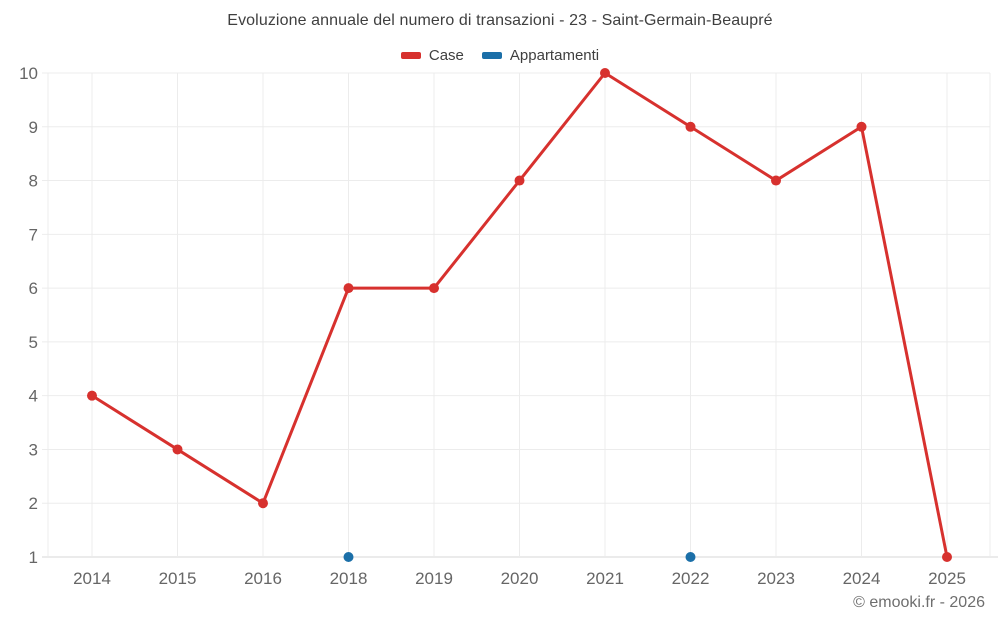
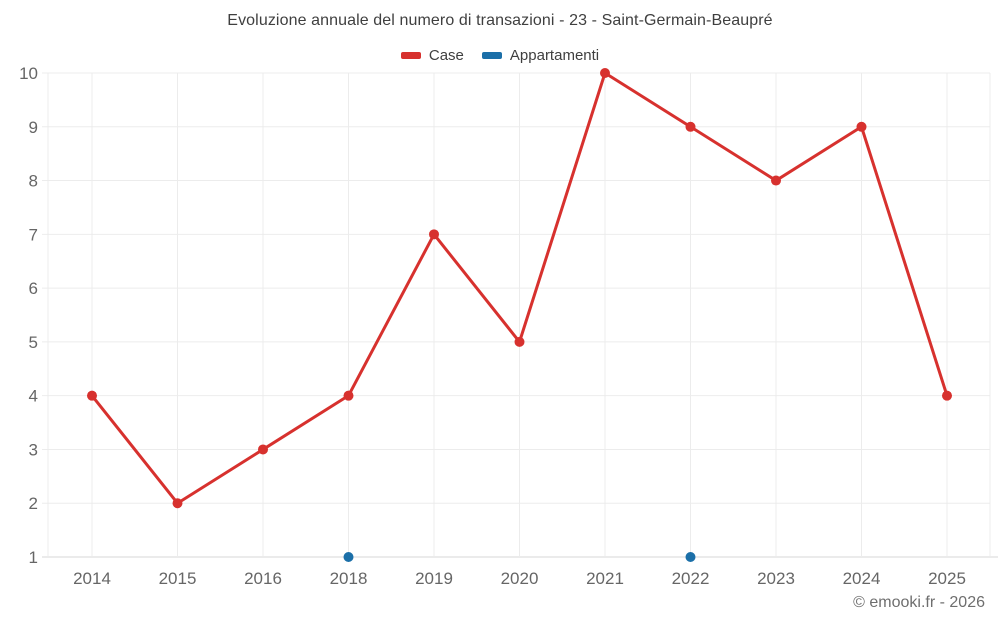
Case/2015: 3 -> 2
Case/2016: 2 -> 3
Case/2018: 6 -> 4
Case/2019: 6 -> 7
Case/2020: 8 -> 5
Case/2025: 1 -> 4
